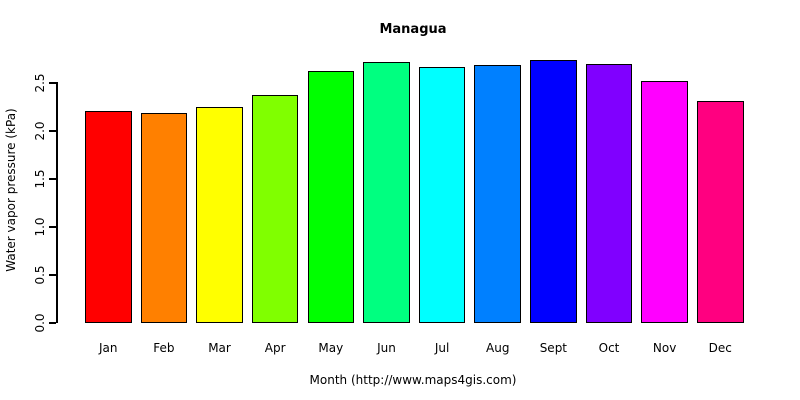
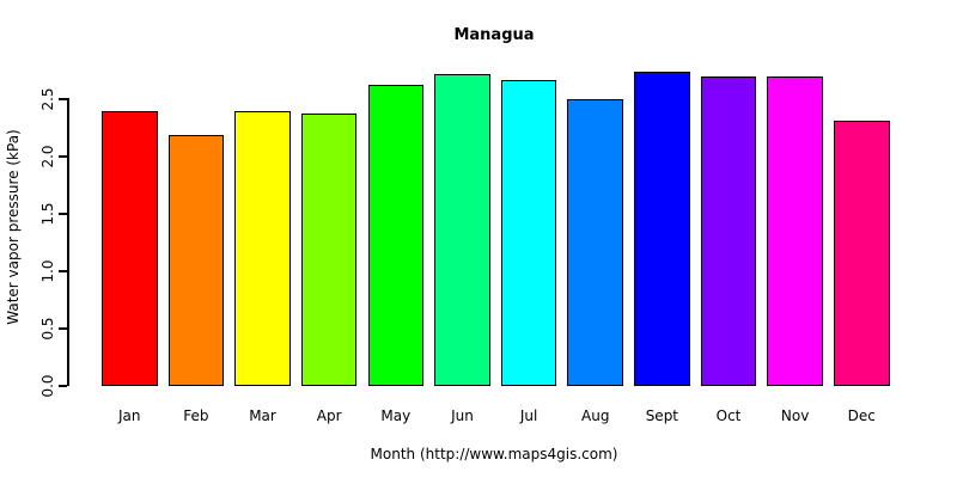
Jan: 2.2 -> 2.4
Mar: 2.2 -> 2.4
Aug: 2.7 -> 2.5
Nov: 2.5 -> 2.7
